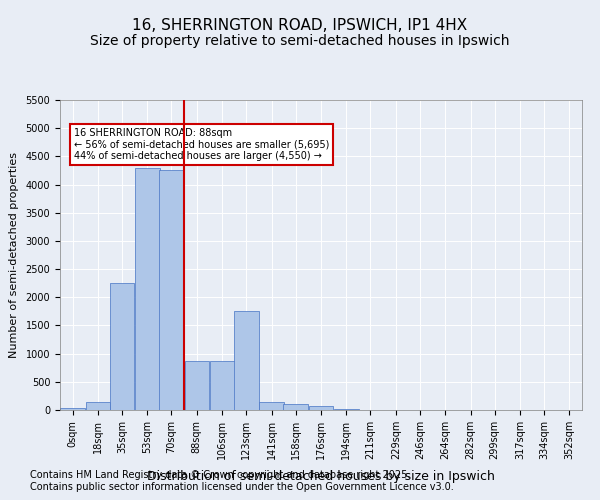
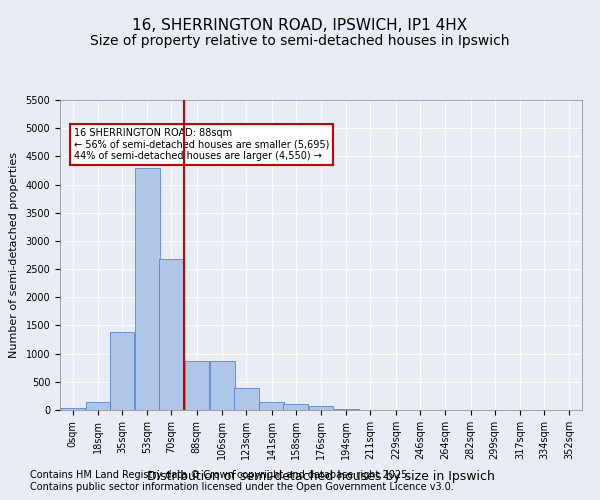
35sqm: 2260 -> 1380
70sqm: 4260 -> 2680
123sqm: 1760 -> 390
